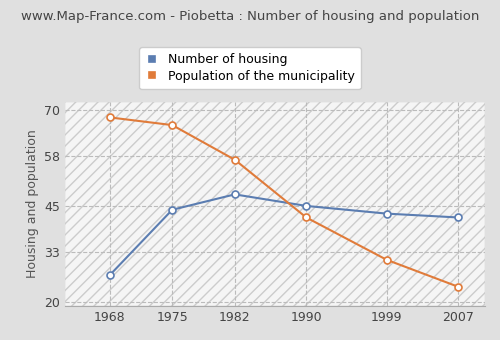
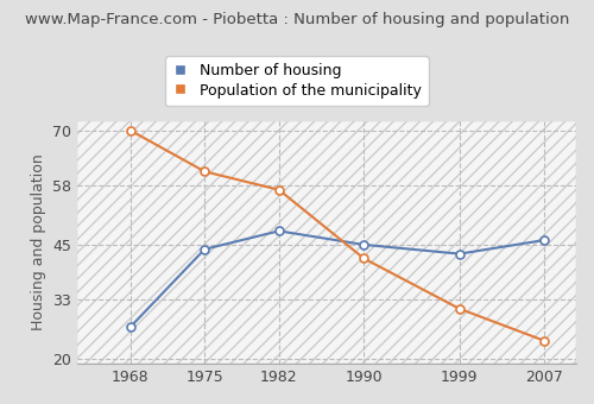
Population of the municipality/1968: 68 -> 70
Population of the municipality/1975: 66 -> 61
Number of housing/2007: 42 -> 46
